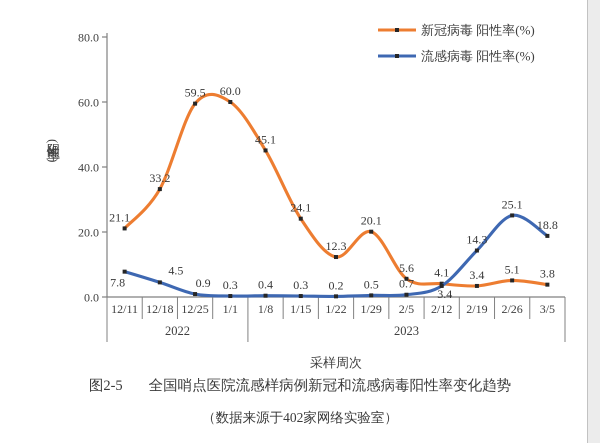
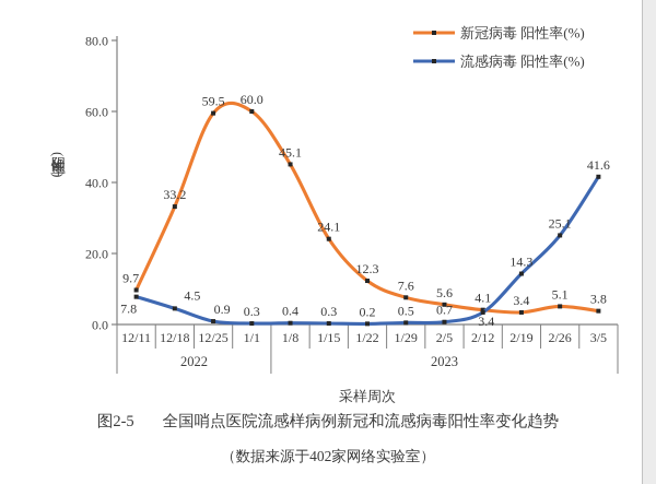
新冠病毒 阳性率(%)/12/11: 21.1 -> 9.7
新冠病毒 阳性率(%)/1/29: 20.1 -> 7.6
流感病毒 阳性率(%)/3/5: 18.8 -> 41.6
